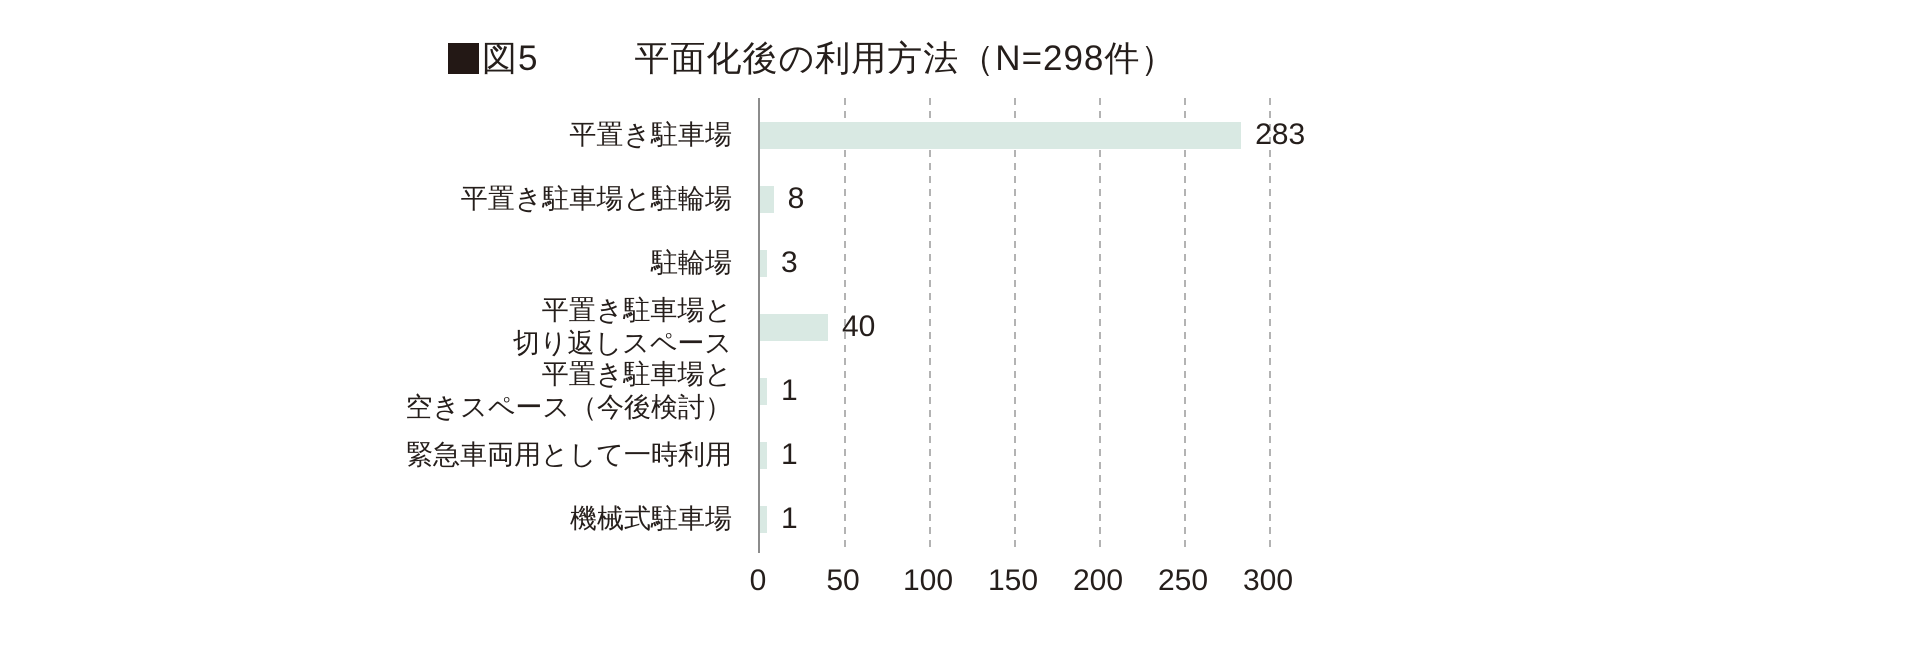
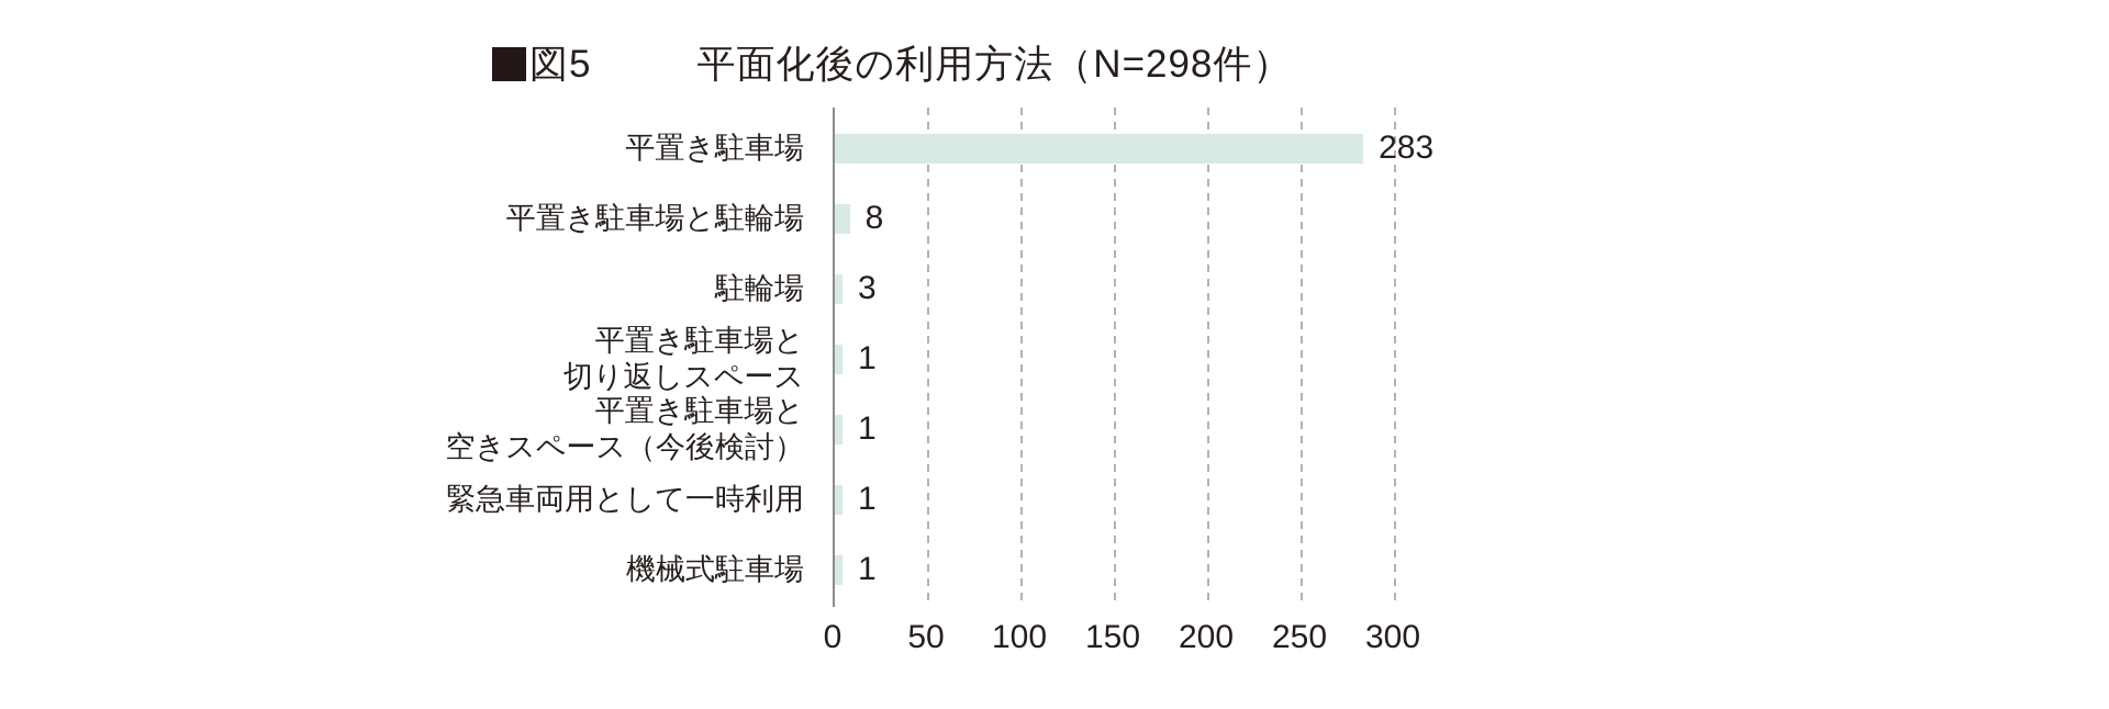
平置き駐車場と 切り返しスペース: 40 -> 1
